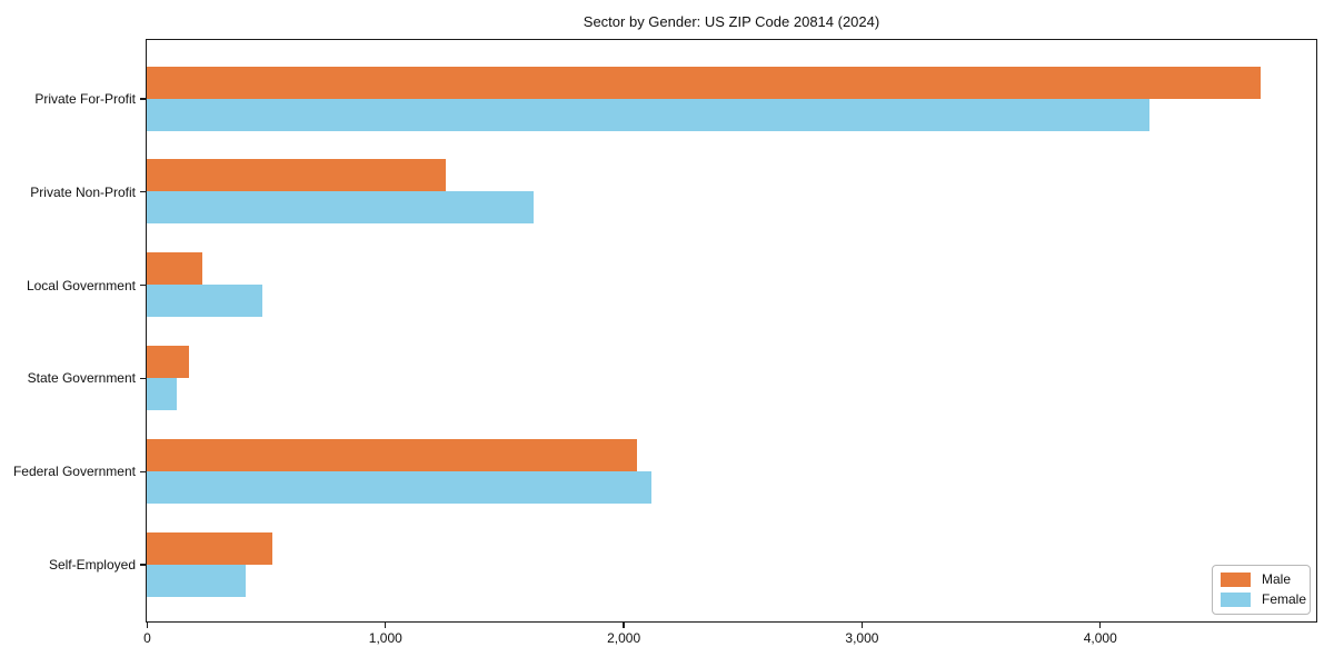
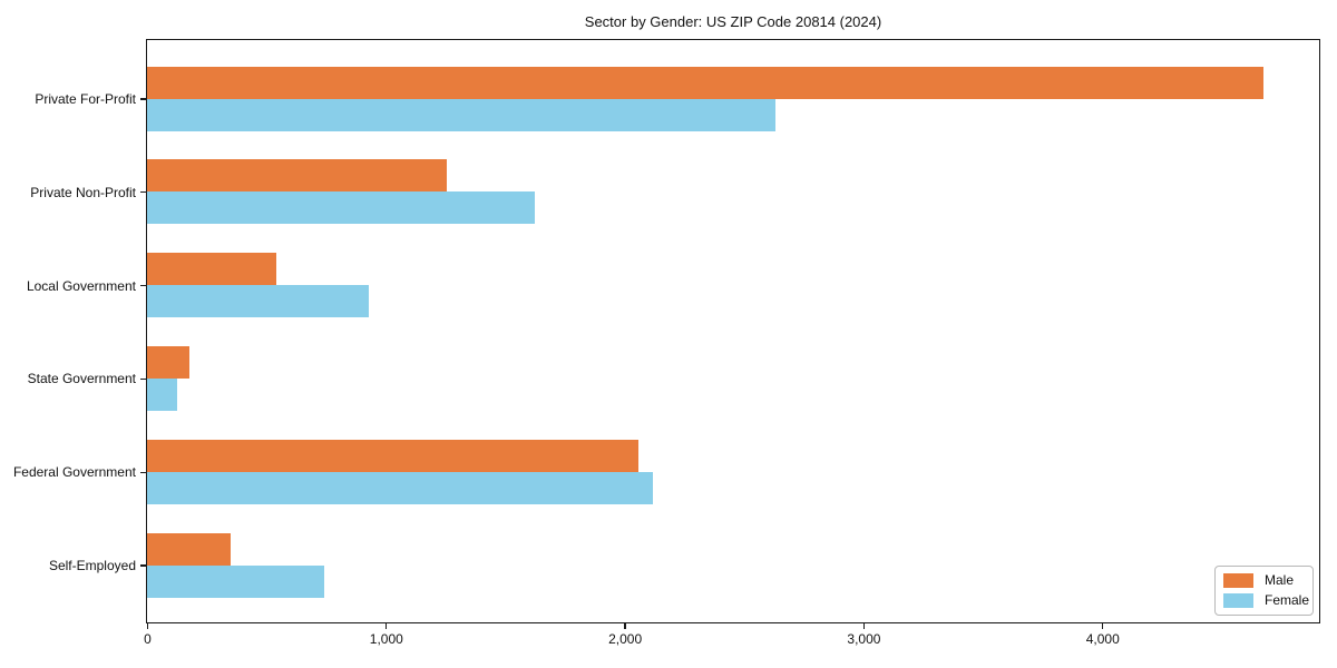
Female/Private For-Profit: 4210 -> 2630
Male/Local Government: 240 -> 540
Female/Local Government: 480 -> 930
Male/Self-Employed: 520 -> 350
Female/Self-Employed: 420 -> 740
